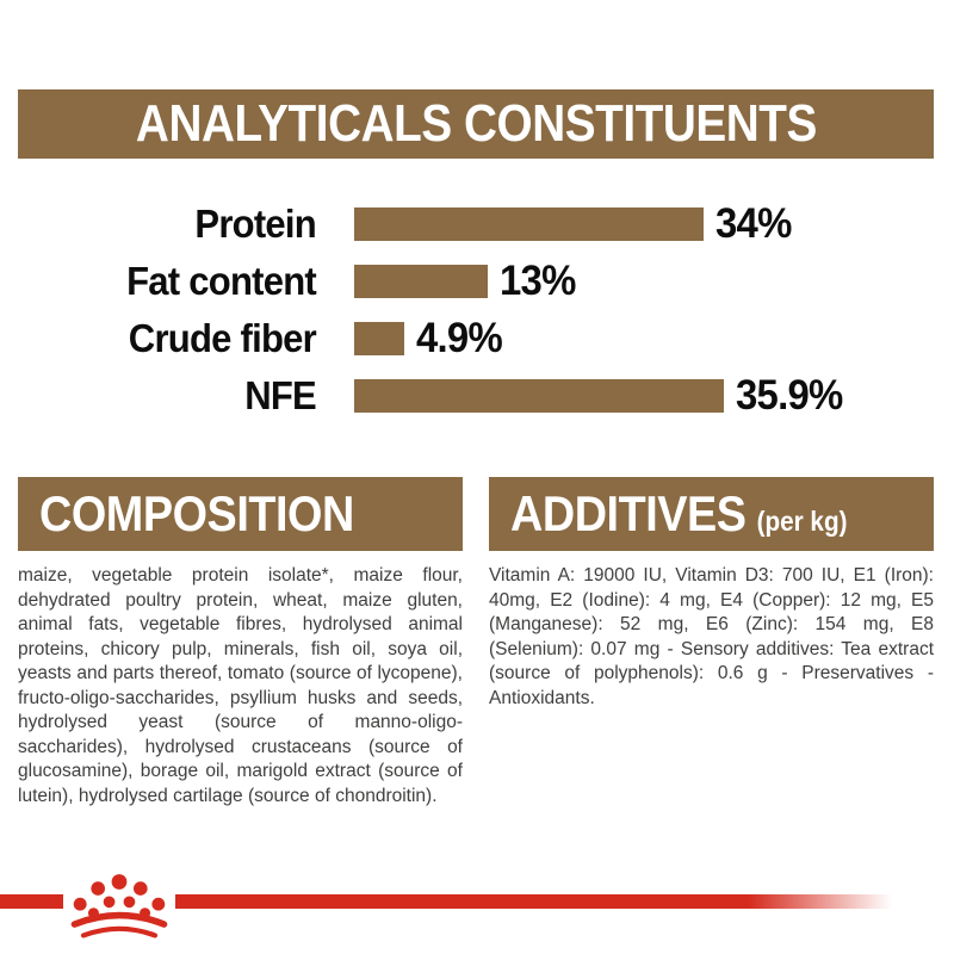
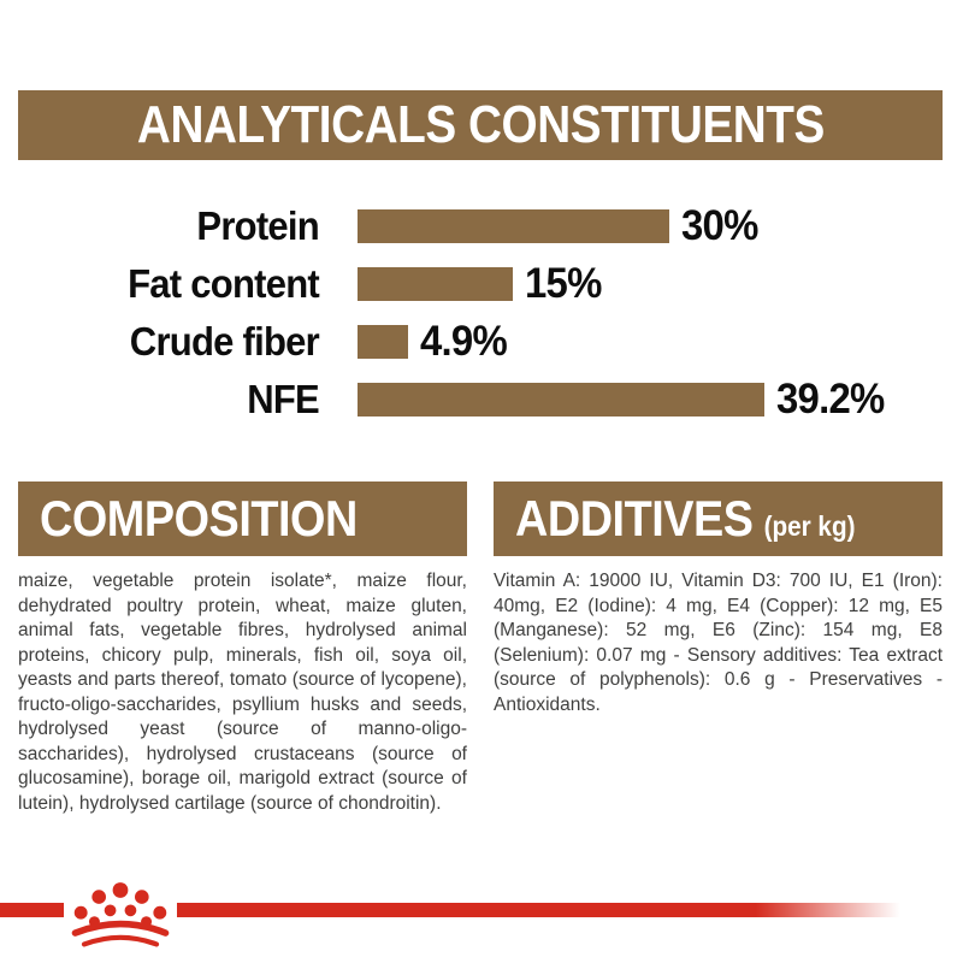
Protein: 34% -> 30%
Fat content: 13% -> 15%
NFE: 35.9% -> 39.2%
